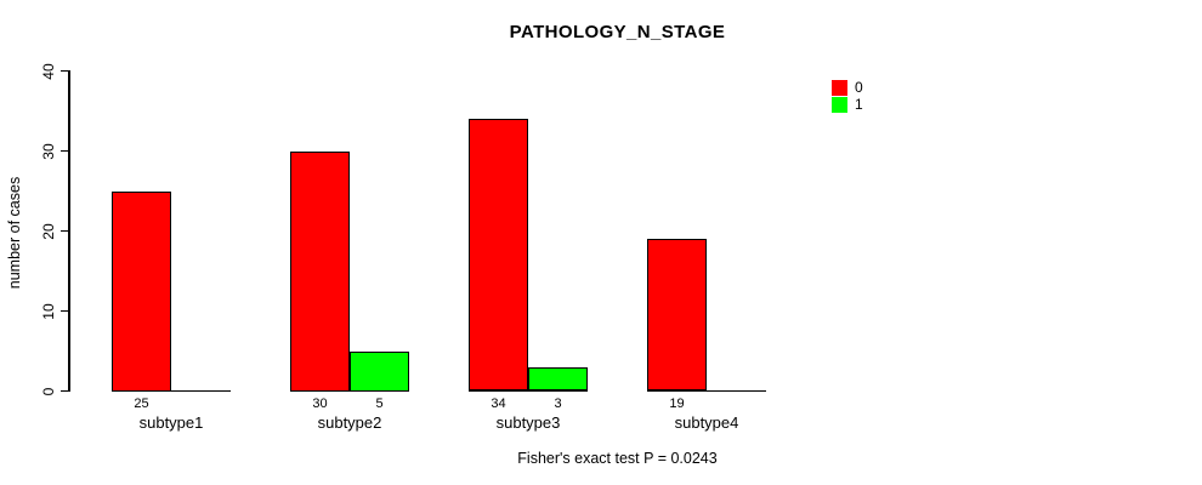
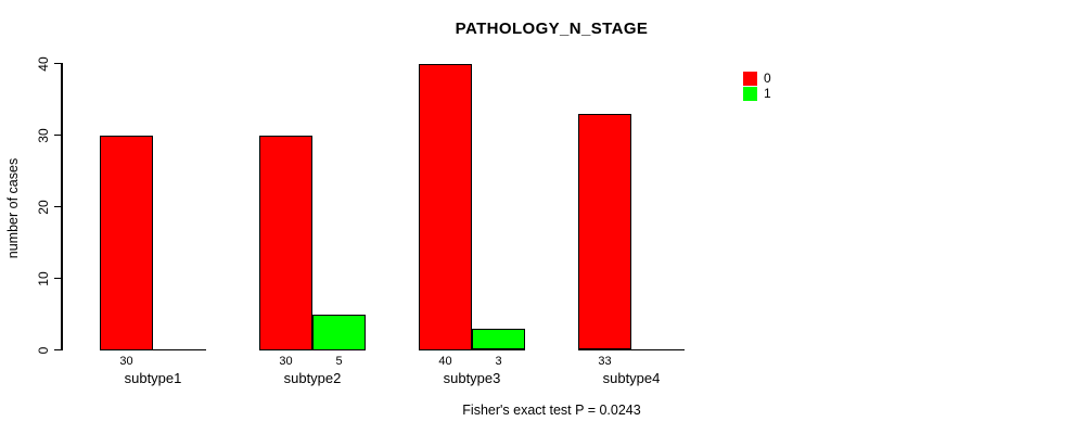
0/subtype1: 25 -> 30
0/subtype3: 34 -> 40
0/subtype4: 19 -> 33
